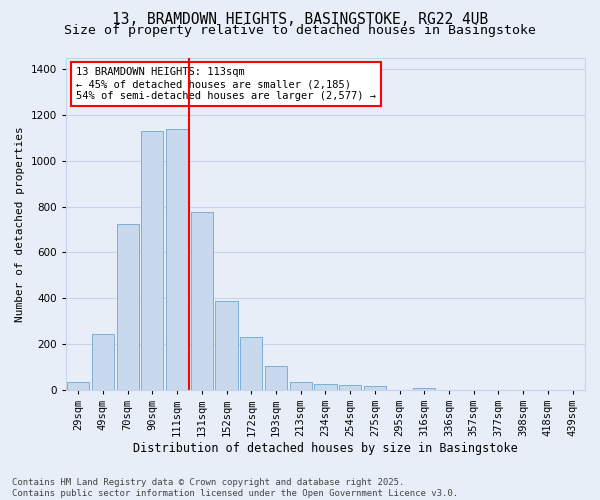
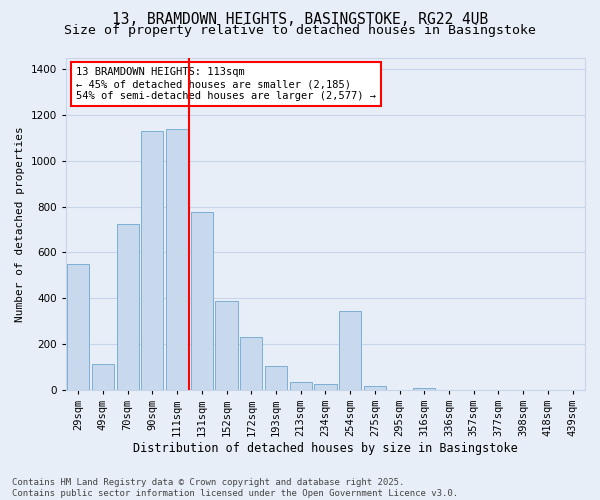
29sqm: 35 -> 550
49sqm: 245 -> 115
254sqm: 20 -> 345
